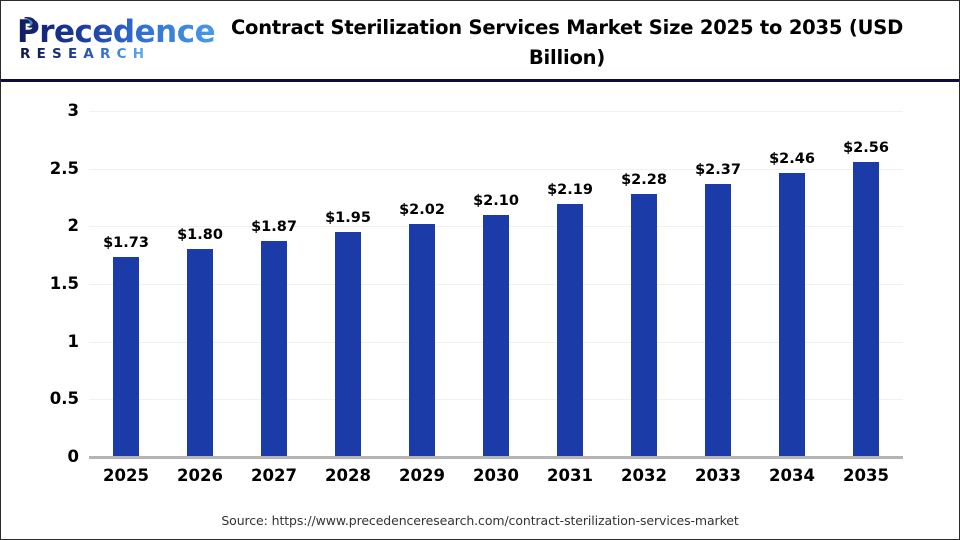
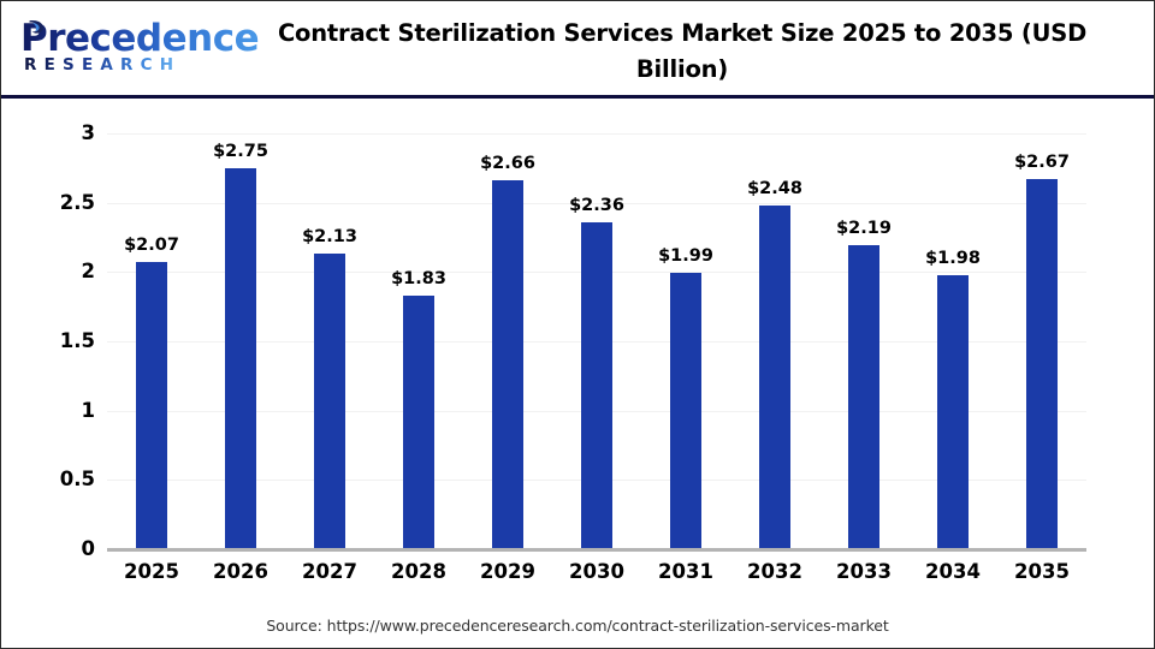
2025: $1.73 -> $2.07
2026: $1.80 -> $2.75
2027: $1.87 -> $2.13
2028: $1.95 -> $1.83
2029: $2.02 -> $2.66
2030: $2.10 -> $2.36
2031: $2.19 -> $1.99
2032: $2.28 -> $2.48
2033: $2.37 -> $2.19
2034: $2.46 -> $1.98
2035: $2.56 -> $2.67
